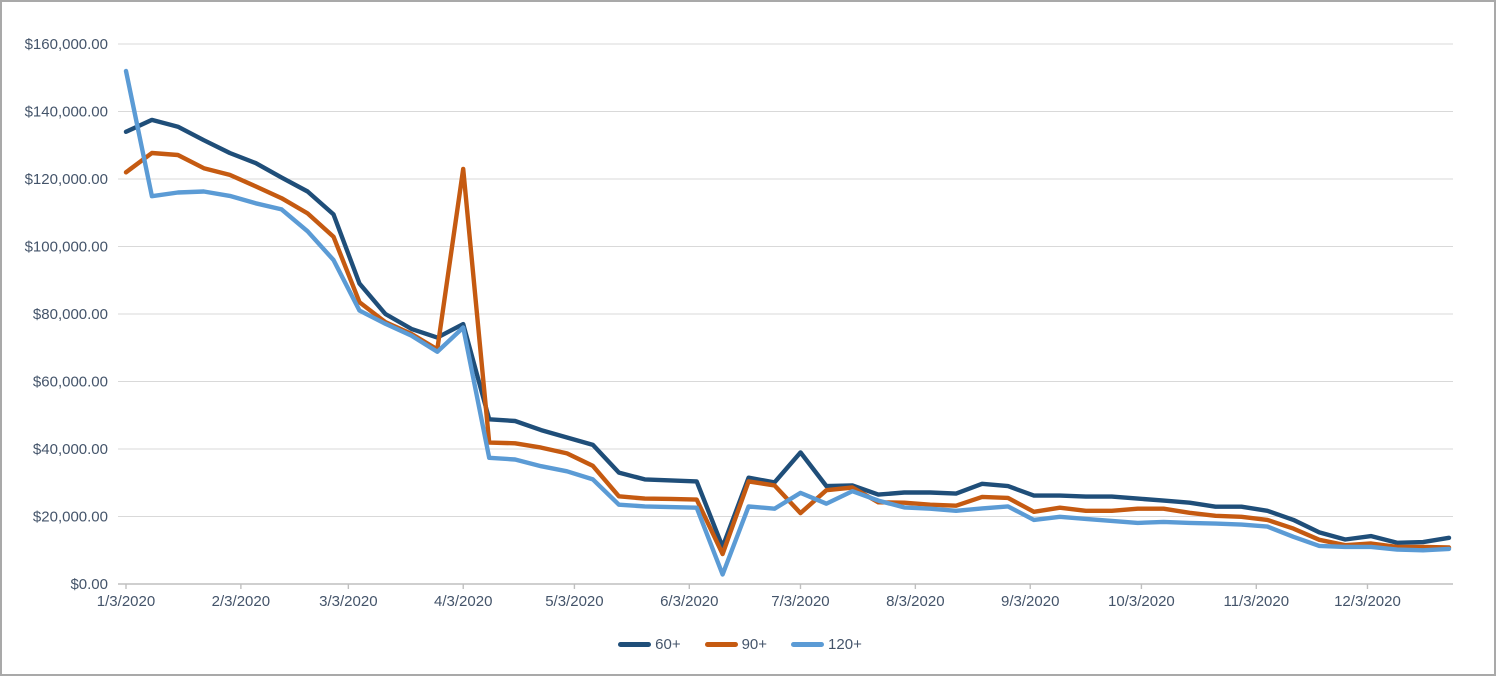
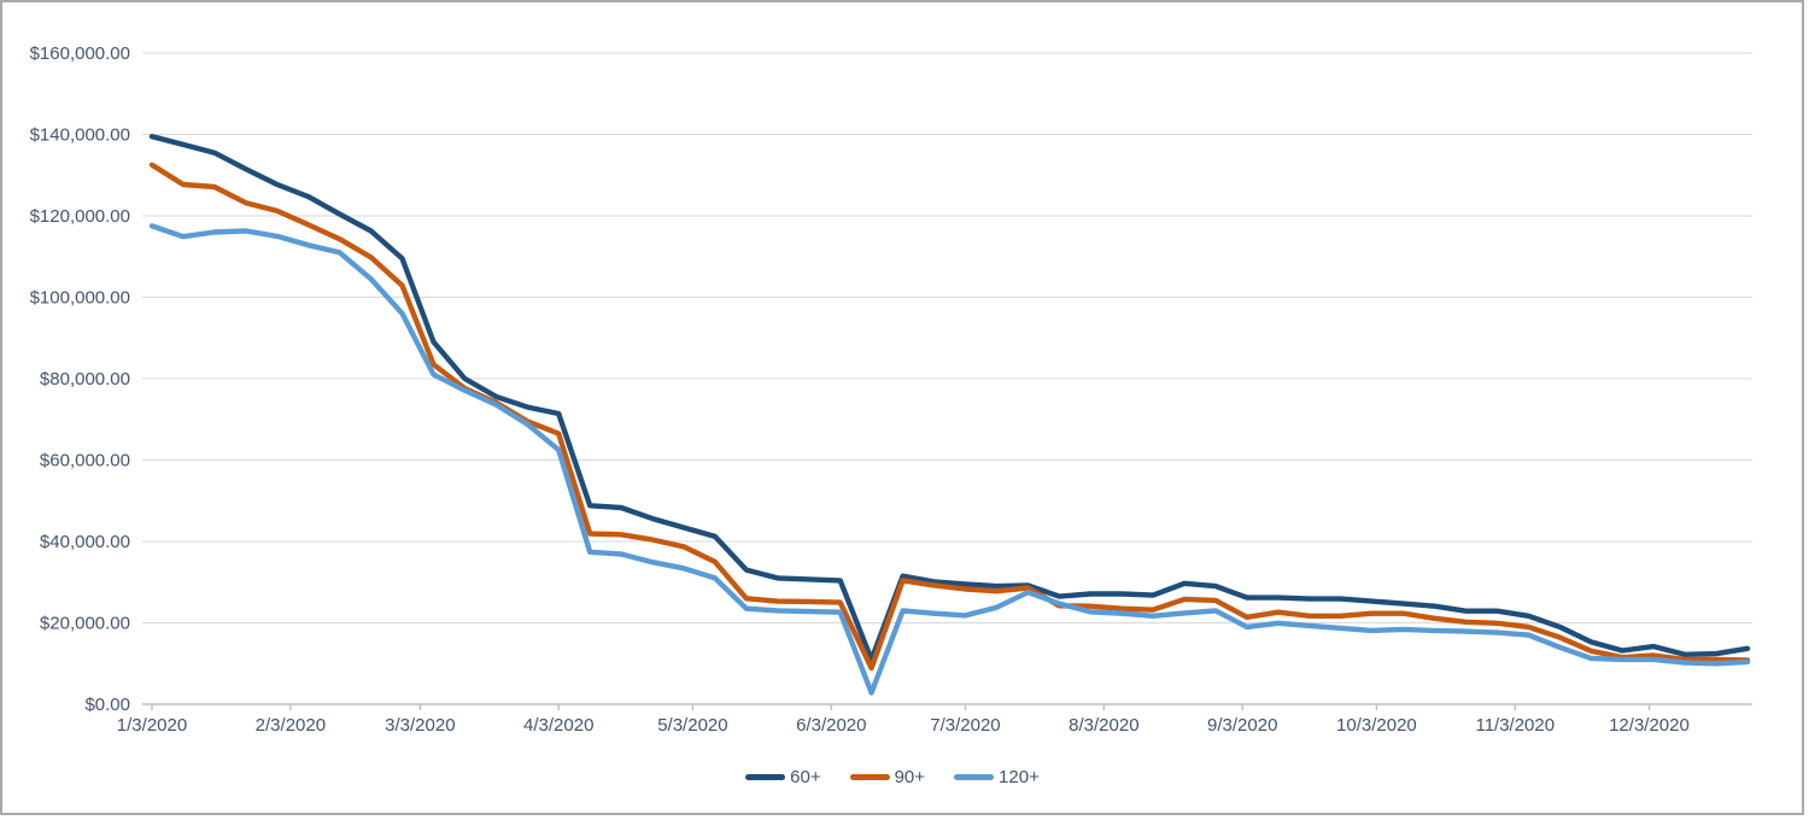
60+/1/3/2020: $134000 -> $140000
90+/1/3/2020: $122000 -> $132000
120+/1/3/2020: $152000 -> $118000
60+/4/3/2020: $77000 -> $71000
90+/4/3/2020: $123000 -> $66000
120+/4/3/2020: $76000 -> $62000
60+/7/3/2020: $39000 -> $30000
90+/7/3/2020: $21000 -> $28000
120+/7/3/2020: $27000 -> $22000
